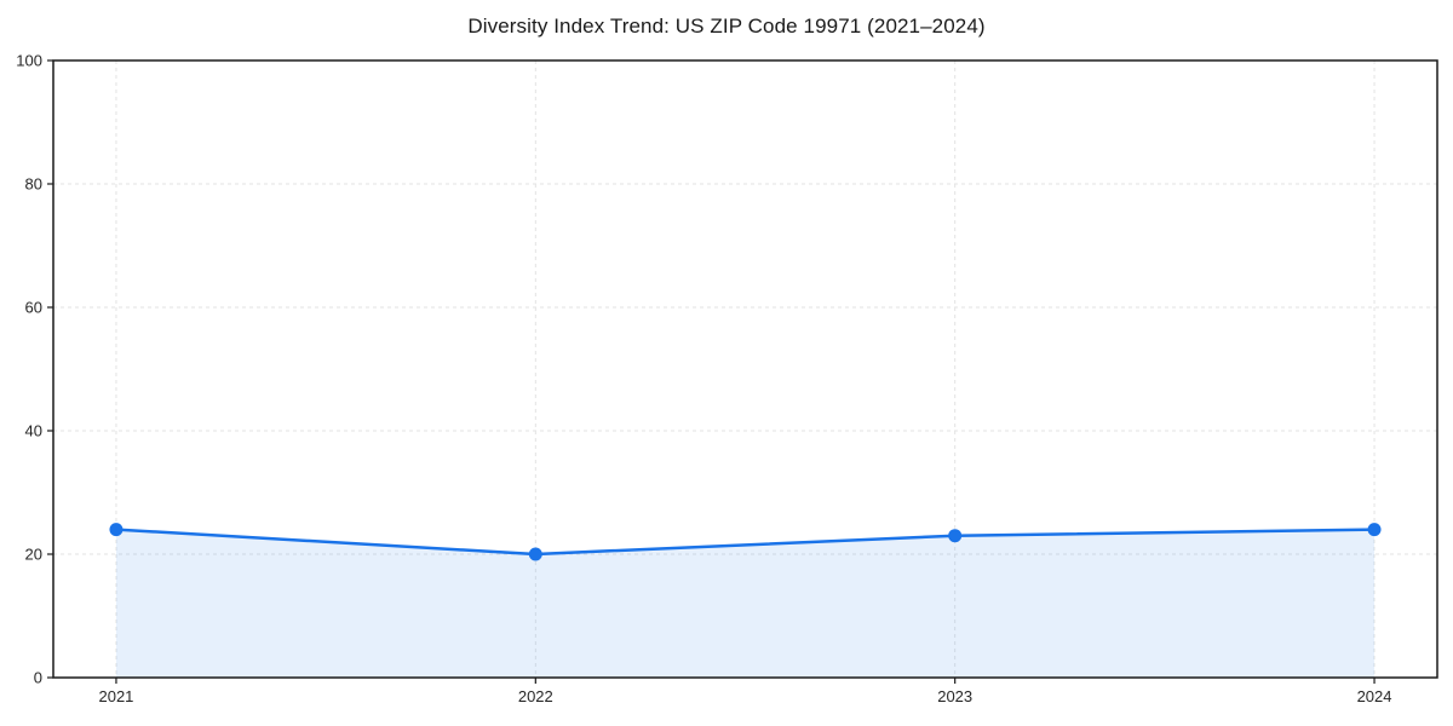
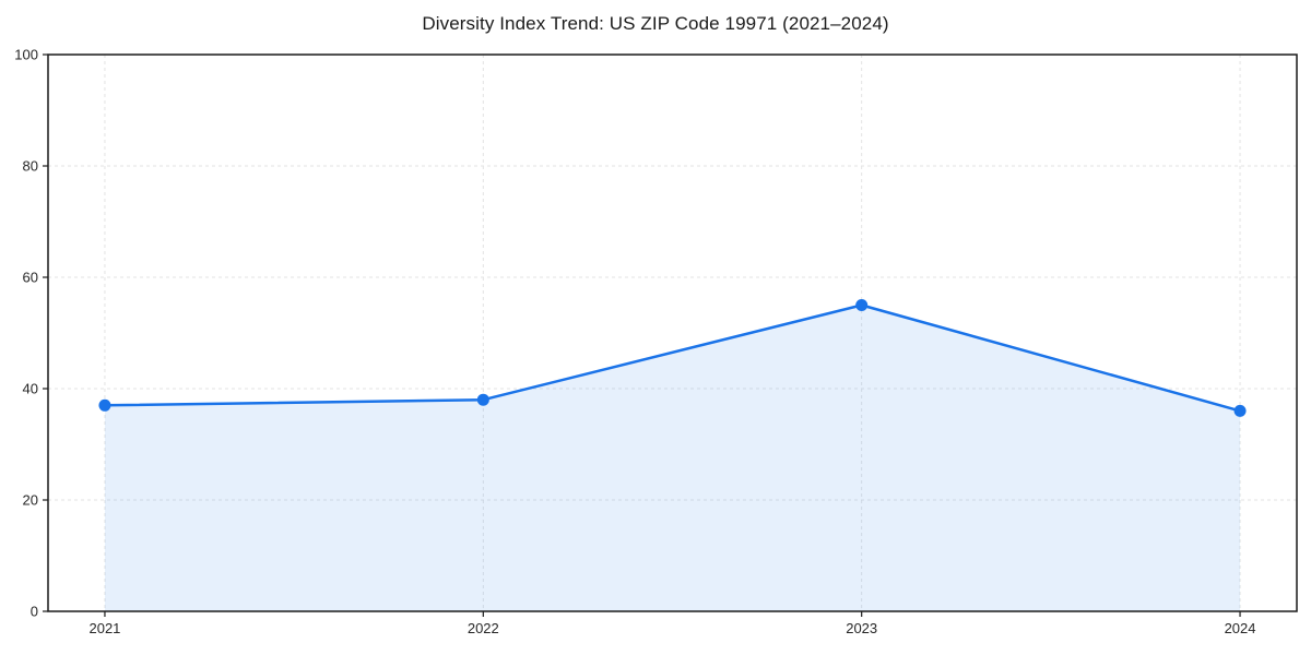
2021: 24 -> 37
2022: 20 -> 38
2023: 23 -> 55
2024: 24 -> 36
